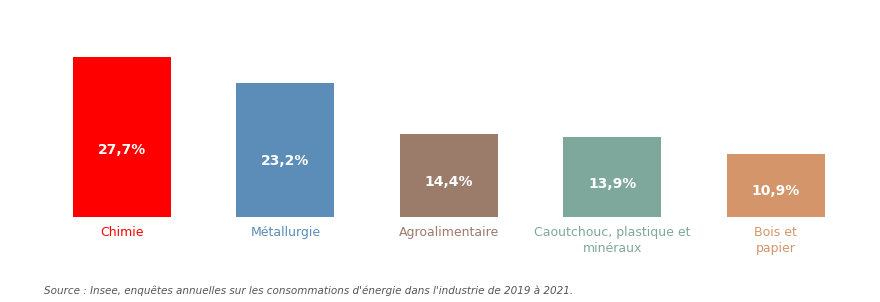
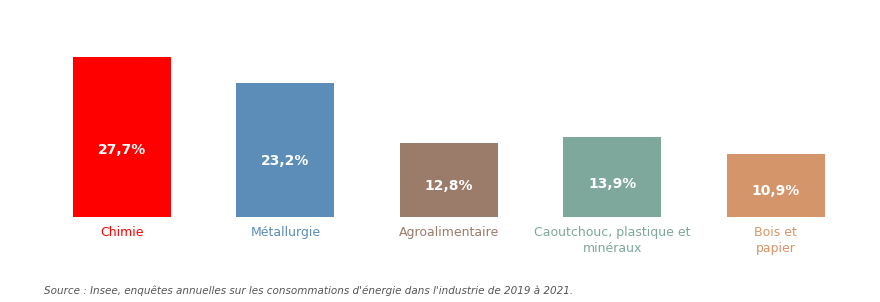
Agroalimentaire: 14,4% -> 12,8%
